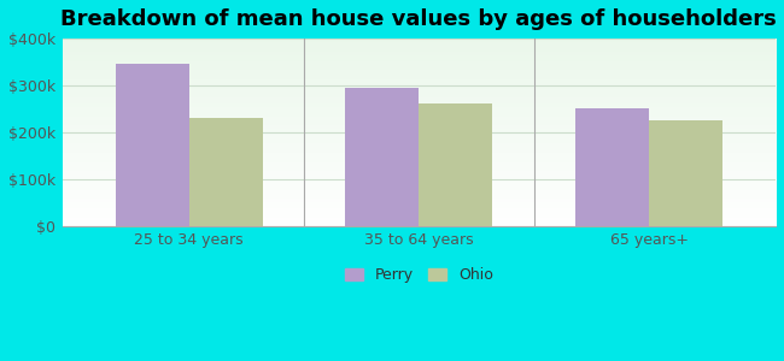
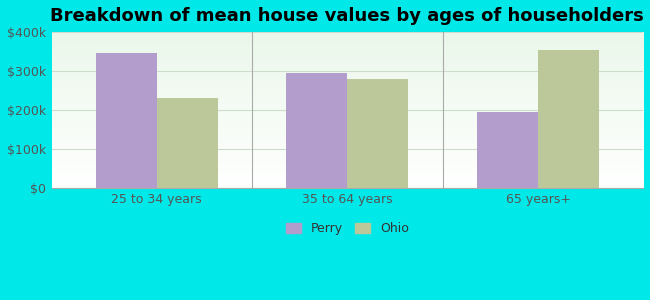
Ohio/35 to 64 years: $260k -> $280k
Perry/65 years+: $250k -> $195k
Ohio/65 years+: $225k -> $355k
